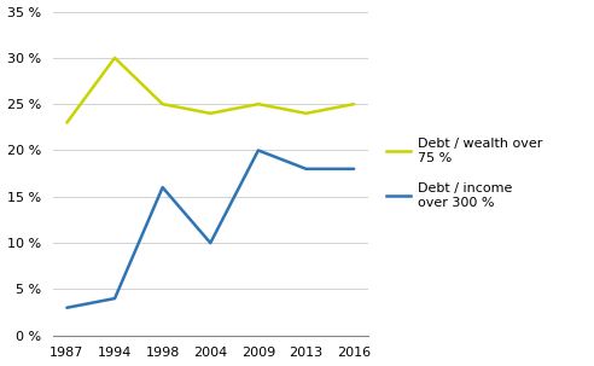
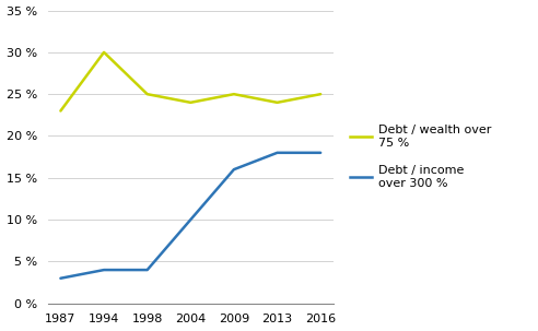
Debt / income over 300 %/1998: 16 % -> 4 %
Debt / income over 300 %/2009: 20 % -> 16 %
